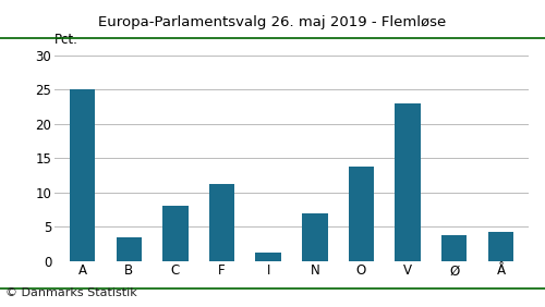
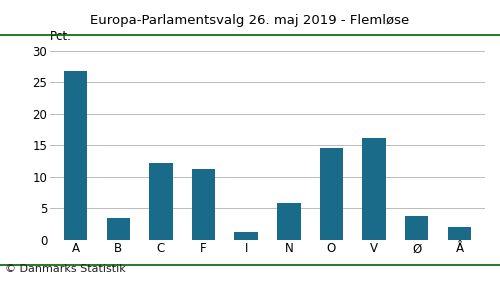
A: 25.0 -> 26.8
C: 8.0 -> 12.2
N: 7.0 -> 5.8
O: 13.7 -> 14.6
V: 23.0 -> 16.2
Å: 4.3 -> 2.0
